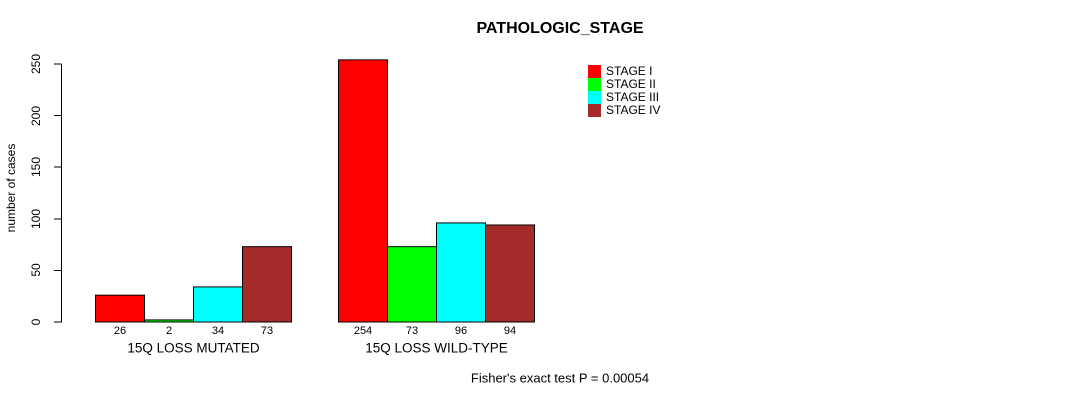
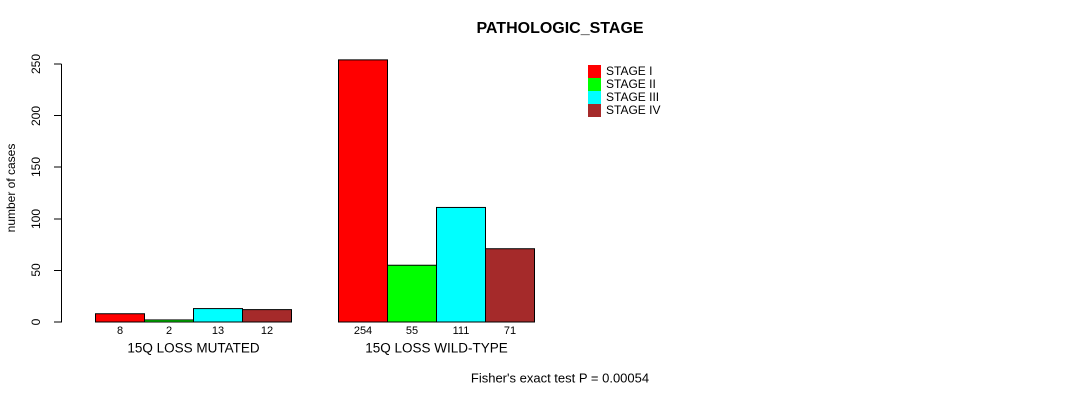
STAGE I/15Q LOSS MUTATED: 26 -> 8
STAGE III/15Q LOSS MUTATED: 34 -> 13
STAGE IV/15Q LOSS MUTATED: 73 -> 12
STAGE II/15Q LOSS WILD-TYPE: 73 -> 55
STAGE III/15Q LOSS WILD-TYPE: 96 -> 111
STAGE IV/15Q LOSS WILD-TYPE: 94 -> 71
